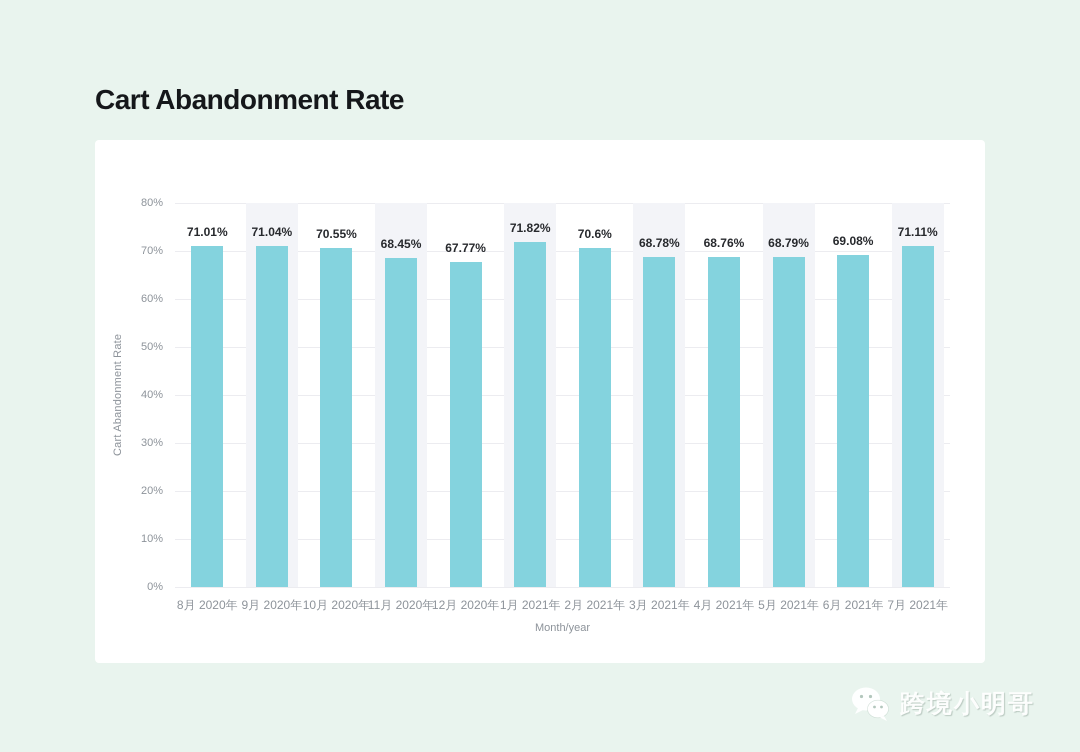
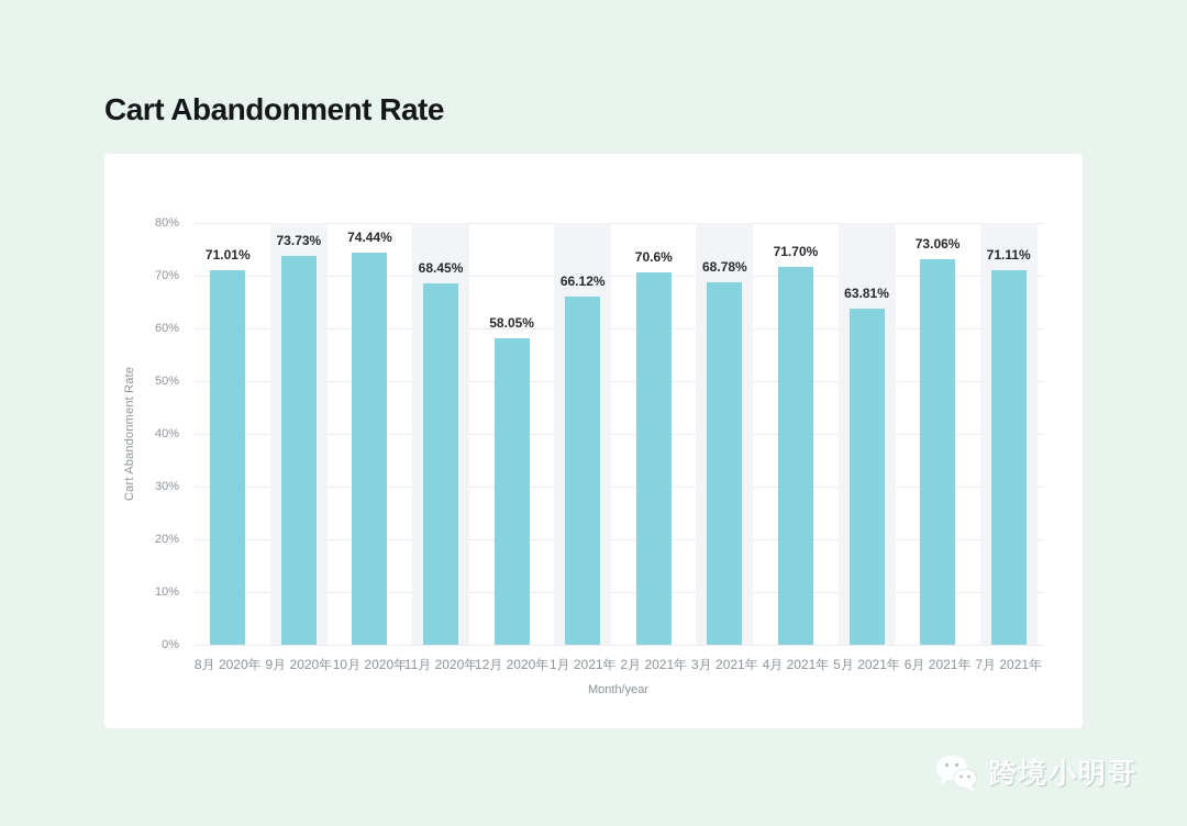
9月 2020年: 71.04% -> 73.73%
10月 2020年: 70.55% -> 74.44%
12月 2020年: 67.77% -> 58.05%
1月 2021年: 71.82% -> 66.12%
4月 2021年: 68.76% -> 71.70%
5月 2021年: 68.79% -> 63.81%
6月 2021年: 69.08% -> 73.06%
